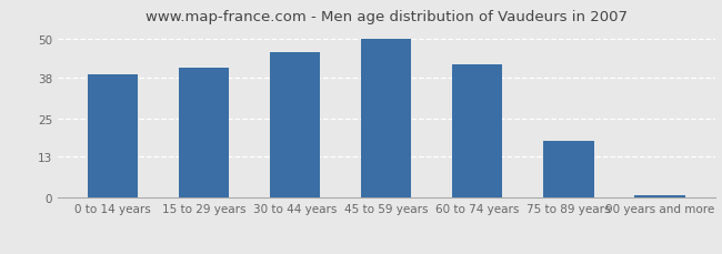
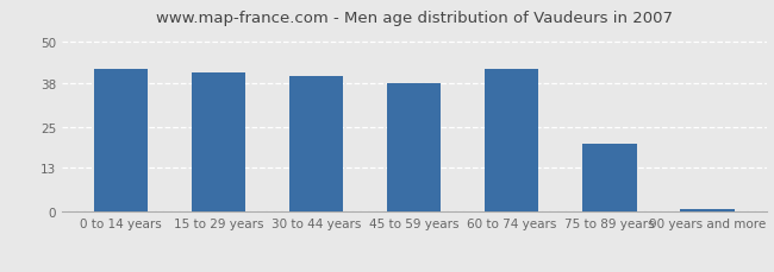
0 to 14 years: 39 -> 42
30 to 44 years: 46 -> 40
45 to 59 years: 50 -> 38
75 to 89 years: 18 -> 20
